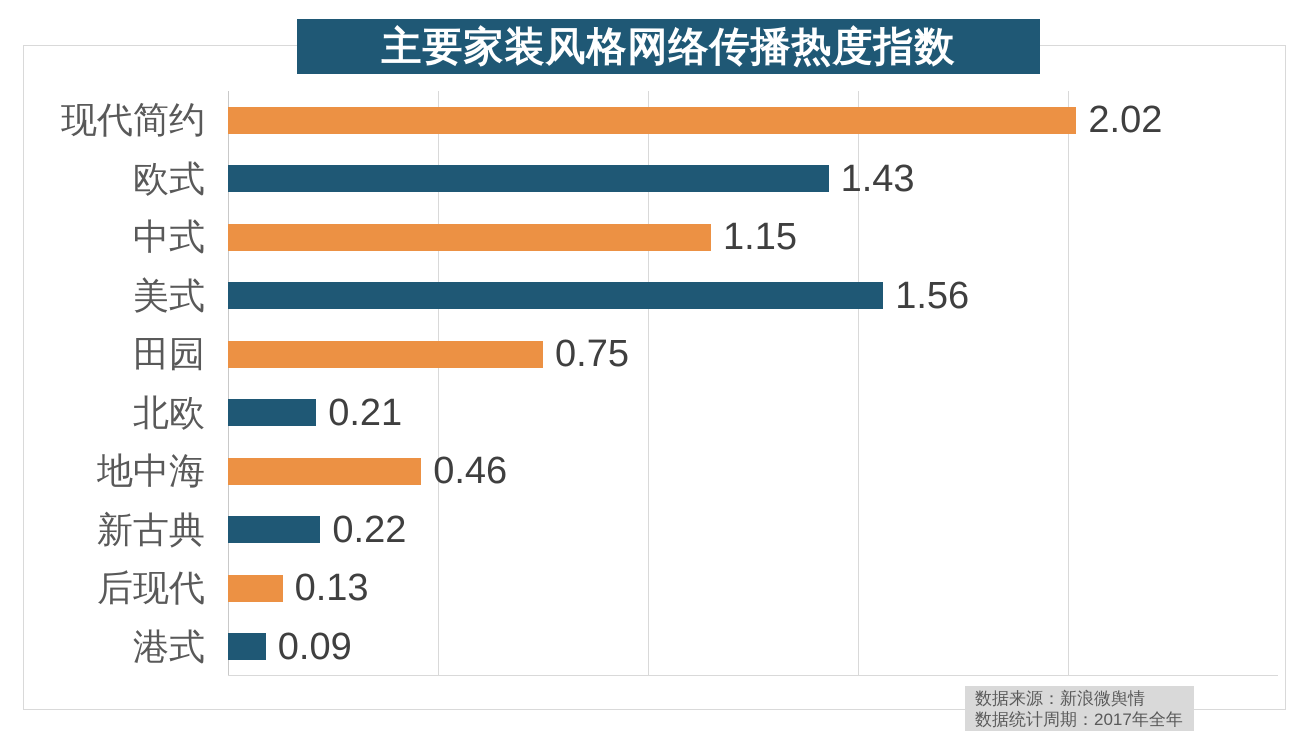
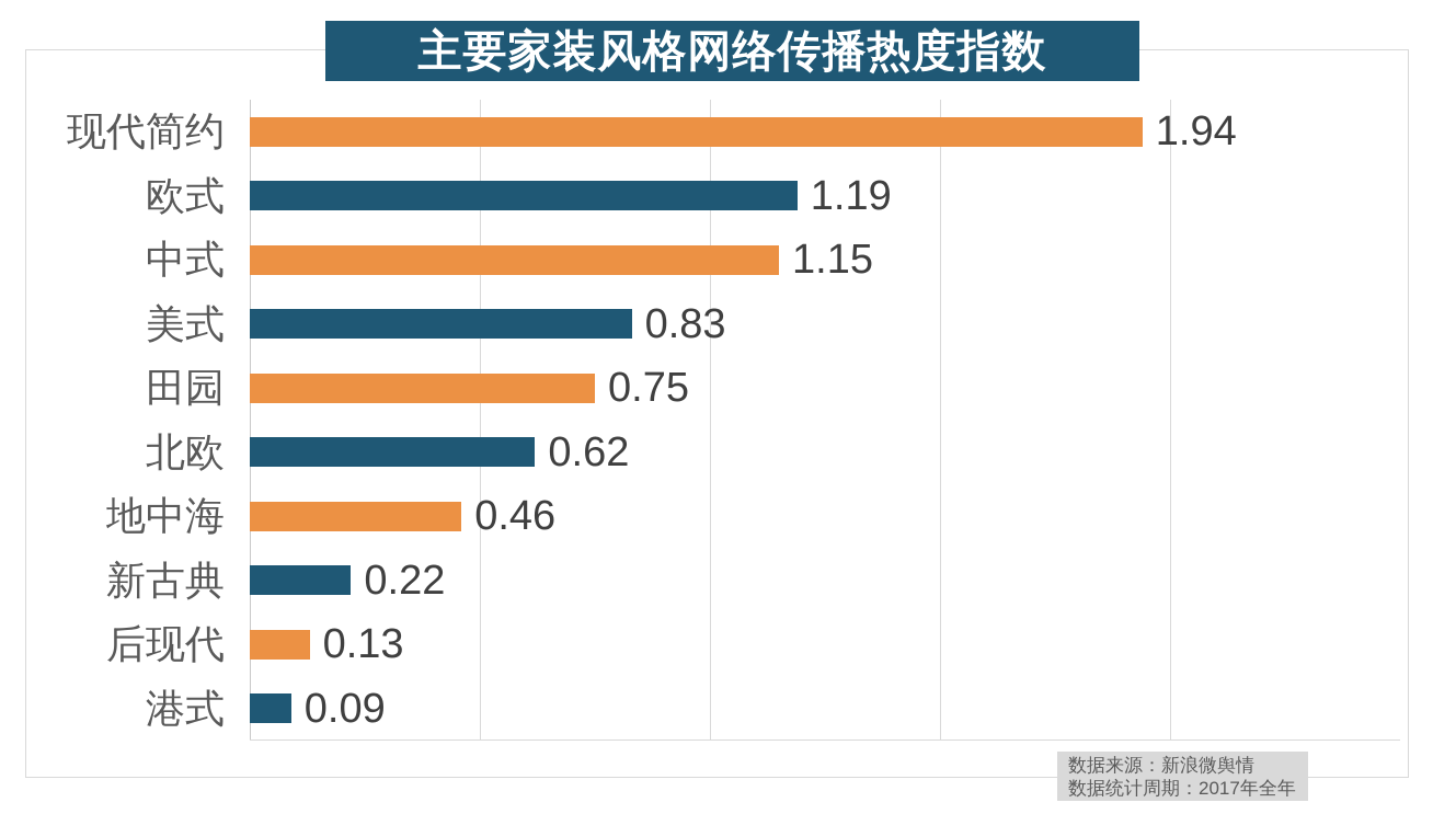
现代简约: 2.02 -> 1.94
欧式: 1.43 -> 1.19
美式: 1.56 -> 0.83
北欧: 0.21 -> 0.62
